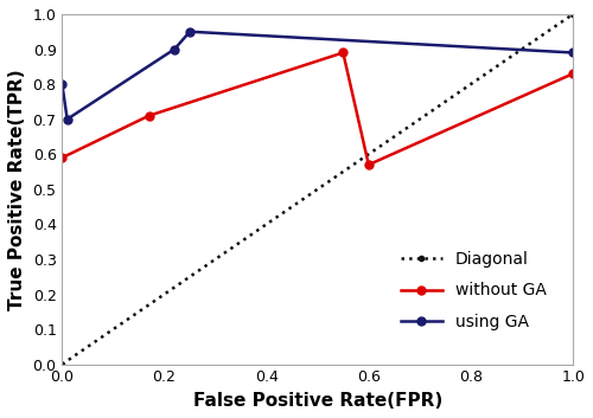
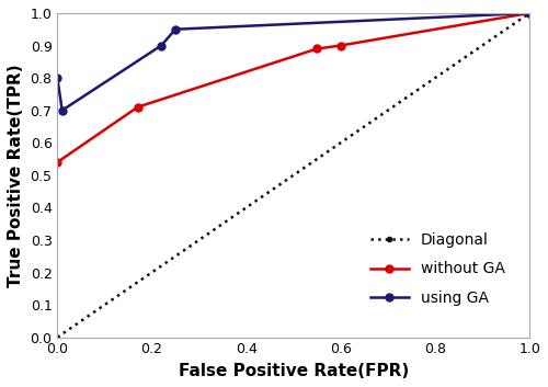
without GA/0.0: 0.59 -> 0.54
without GA/0.6: 0.57 -> 0.90
without GA/1.0: 0.83 -> 1.00
using GA/1.0: 0.89 -> 1.00
